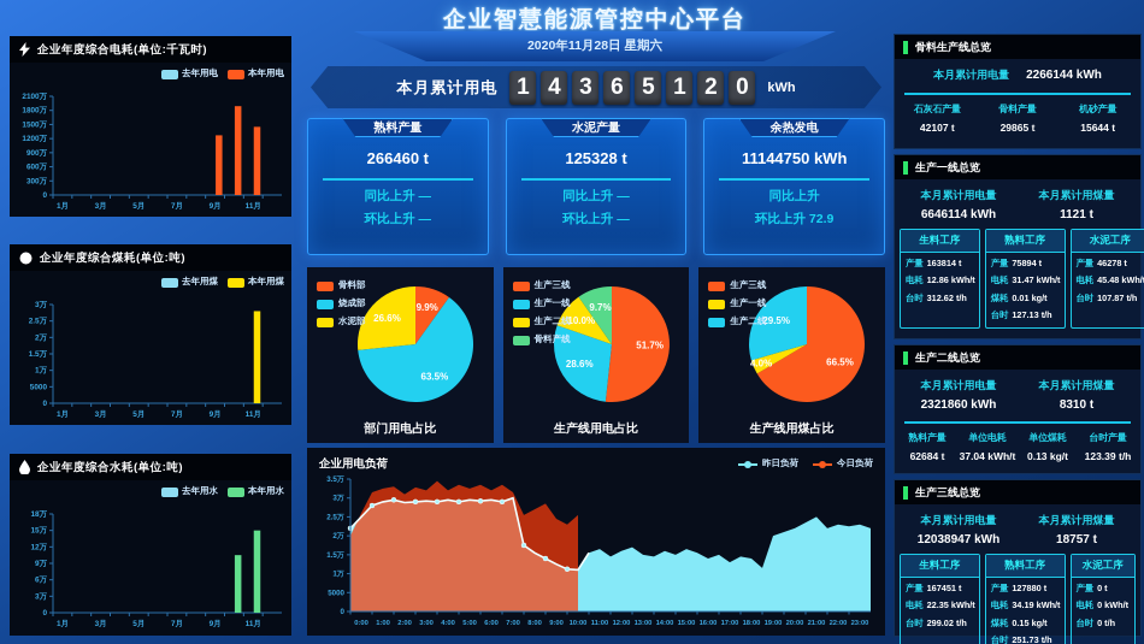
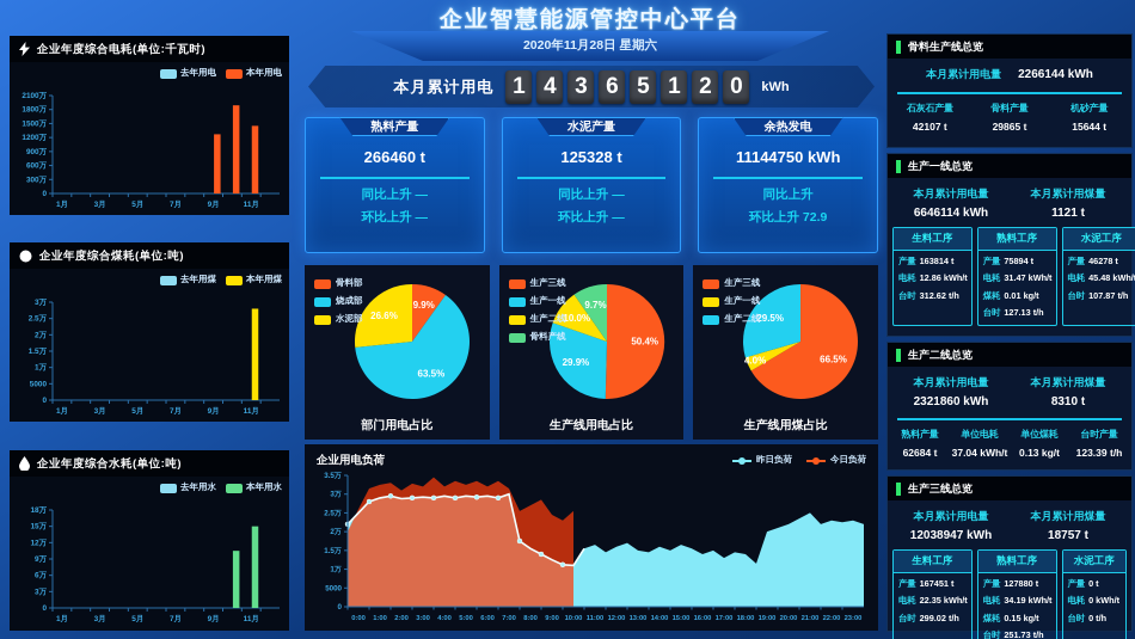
生产线用电占比/生产三线: 51.7% -> 50.4%
生产线用电占比/生产一线: 28.6% -> 29.9%
